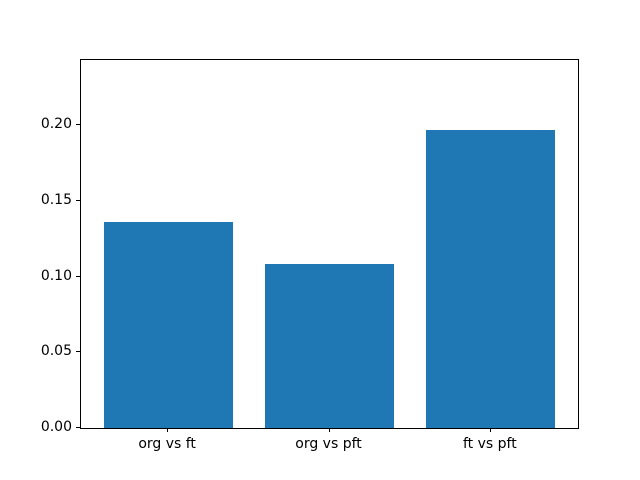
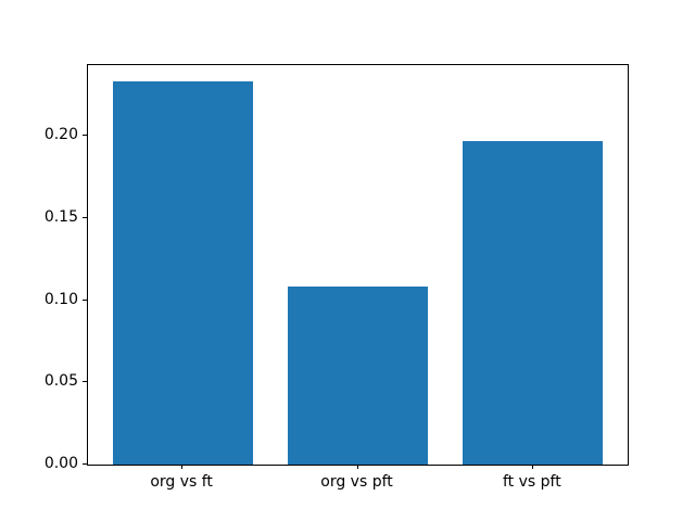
org vs ft: 0.136 -> 0.233
